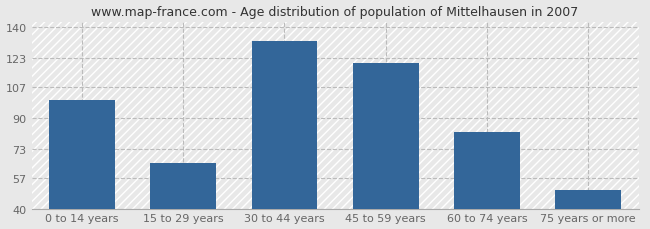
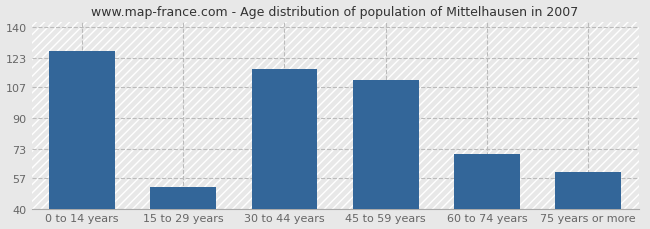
0 to 14 years: 100 -> 127
15 to 29 years: 65 -> 52
30 to 44 years: 132 -> 117
45 to 59 years: 120 -> 111
60 to 74 years: 82 -> 70
75 years or more: 50 -> 60
